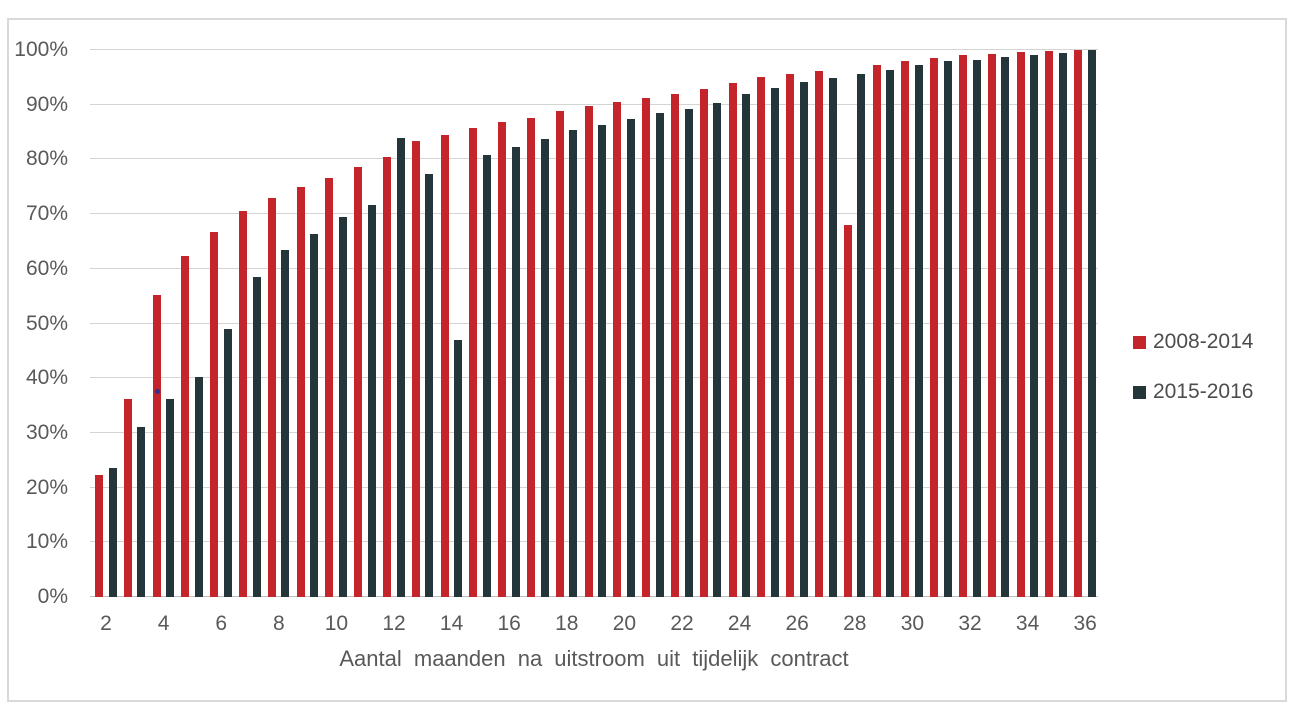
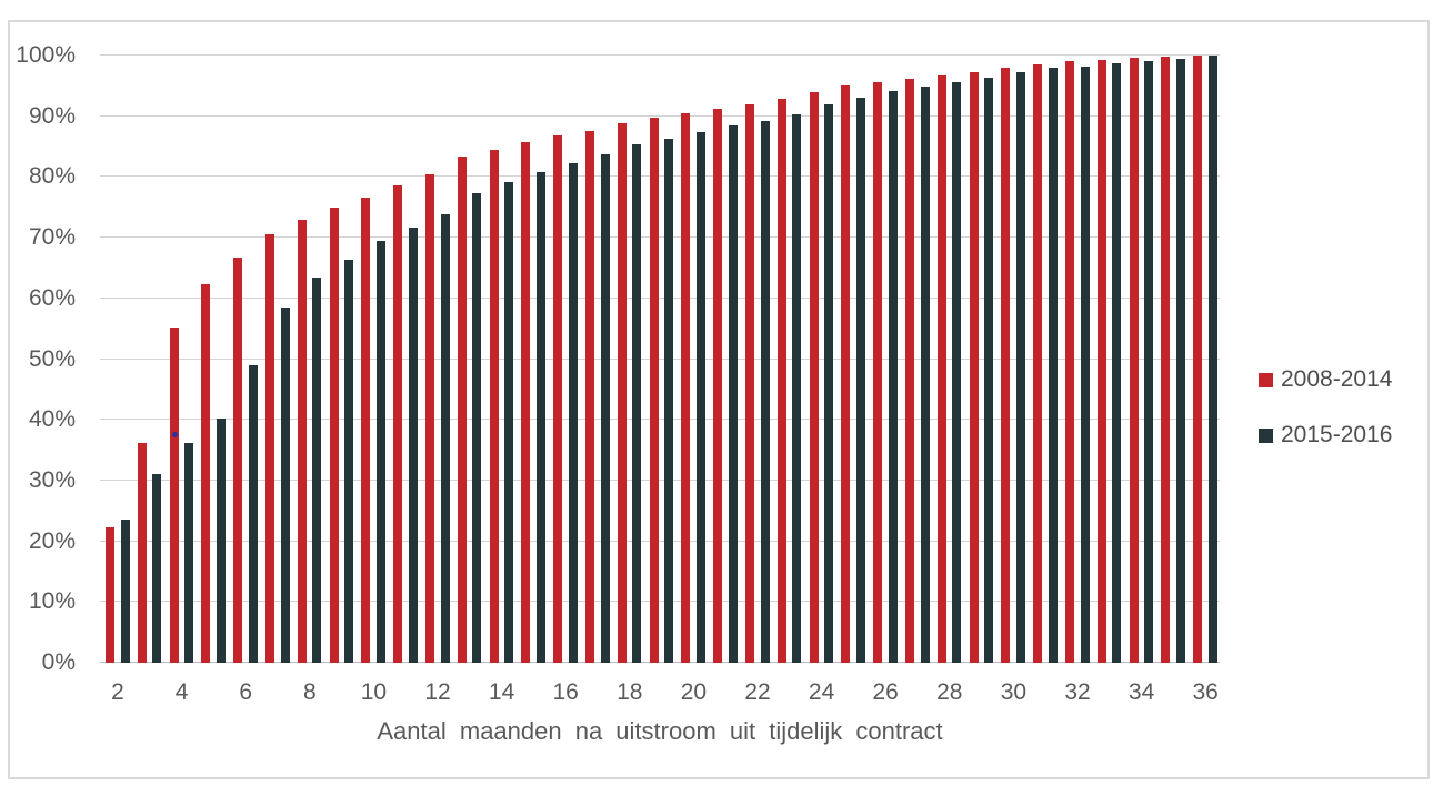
2015-2016/12: 84% -> 74%
2015-2016/14: 47% -> 79%
2008-2014/28: 68% -> 97%
